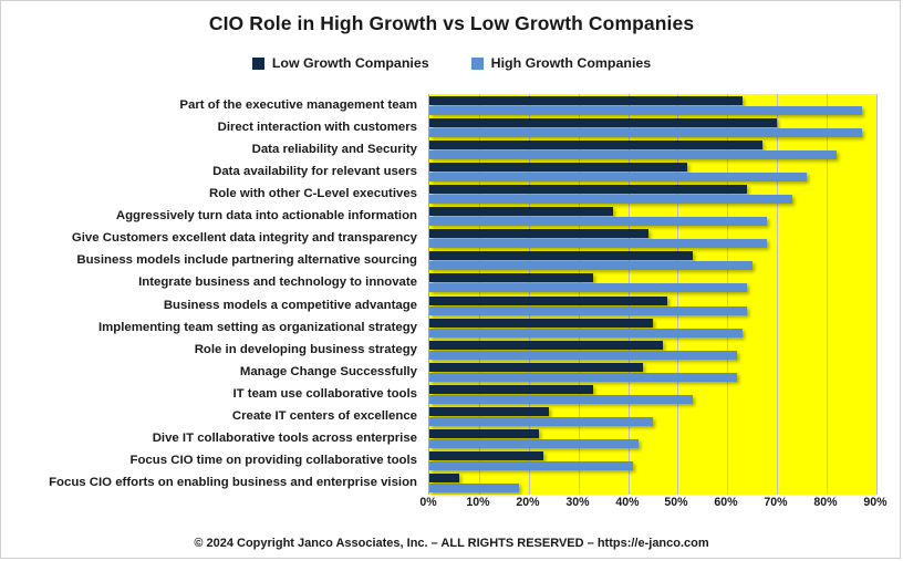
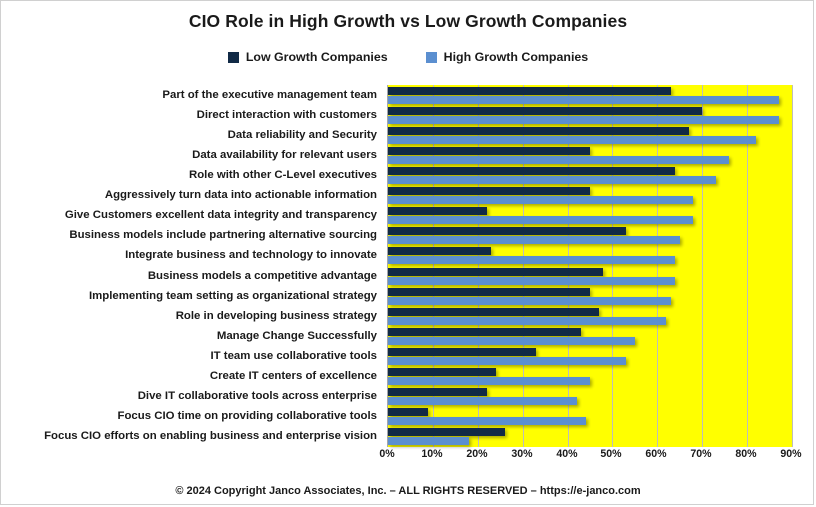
Low Growth Companies/Data availability for relevant users: 52% -> 45%
Low Growth Companies/Aggressively turn data into actionable information: 37% -> 45%
Low Growth Companies/Give Customers excellent data integrity and transparency: 44% -> 22%
Low Growth Companies/Integrate business and technology to innovate: 33% -> 23%
High Growth Companies/Manage Change Successfully: 62% -> 55%
Low Growth Companies/Focus CIO time on providing collaborative tools: 23% -> 9%
High Growth Companies/Focus CIO time on providing collaborative tools: 41% -> 44%
Low Growth Companies/Focus CIO efforts on enabling business and enterprise vision: 6% -> 26%
